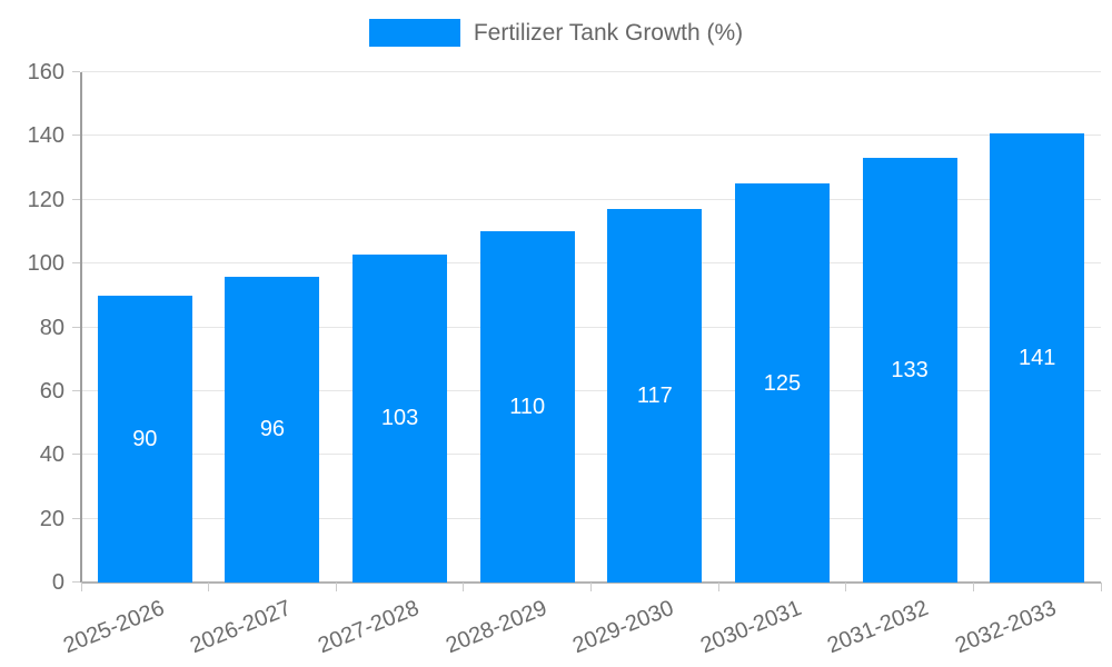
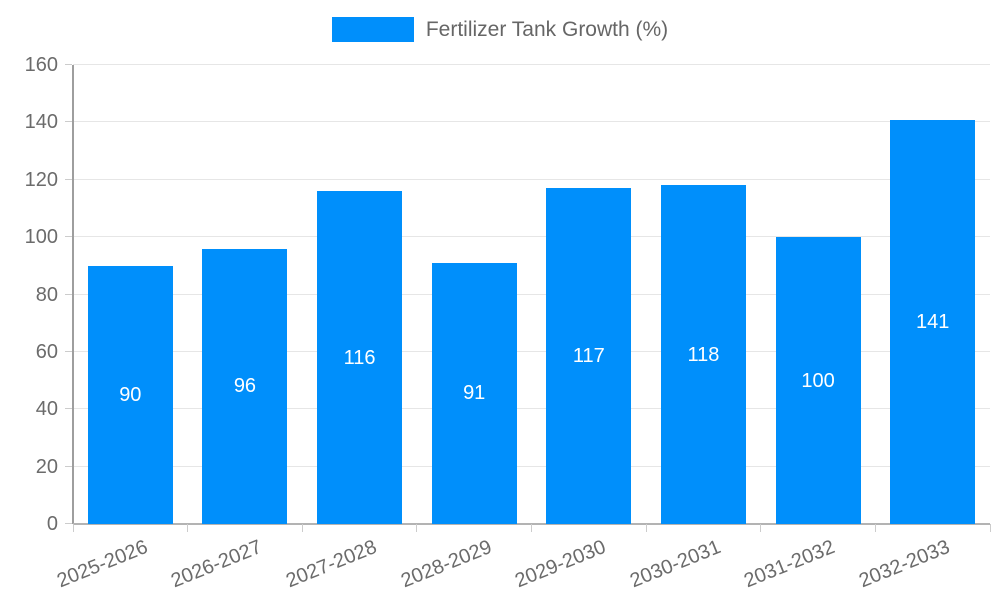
2027-2028: 103 -> 116
2028-2029: 110 -> 91
2030-2031: 125 -> 118
2031-2032: 133 -> 100
